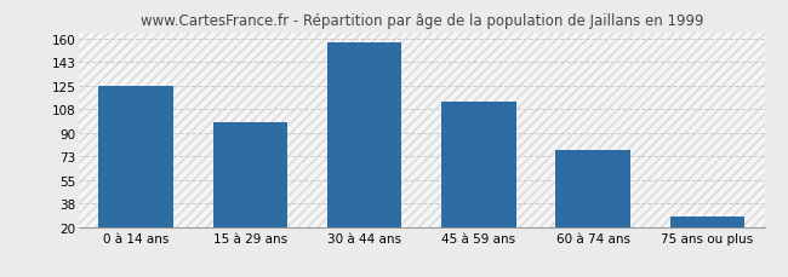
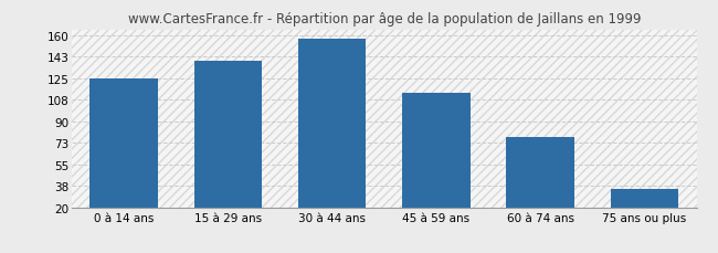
15 à 29 ans: 98 -> 139
75 ans ou plus: 28 -> 35
